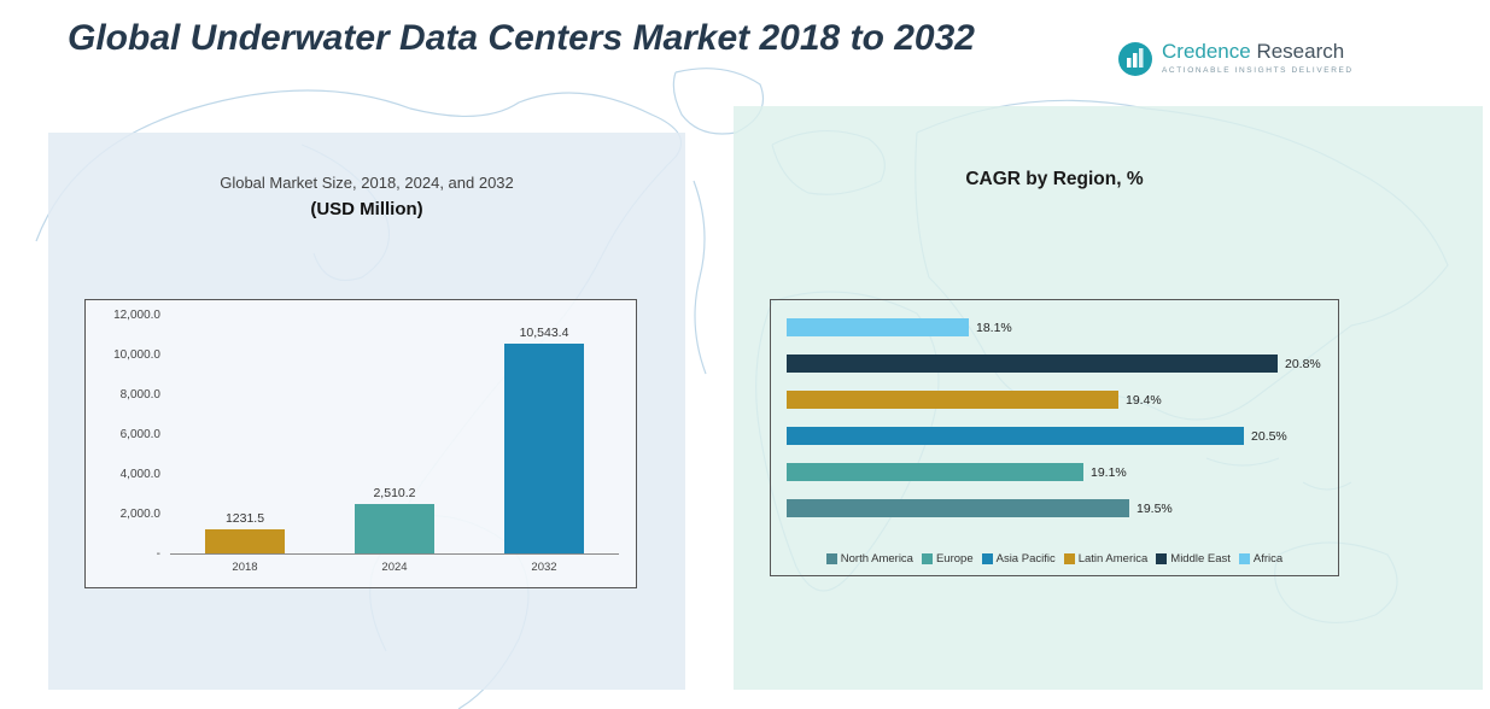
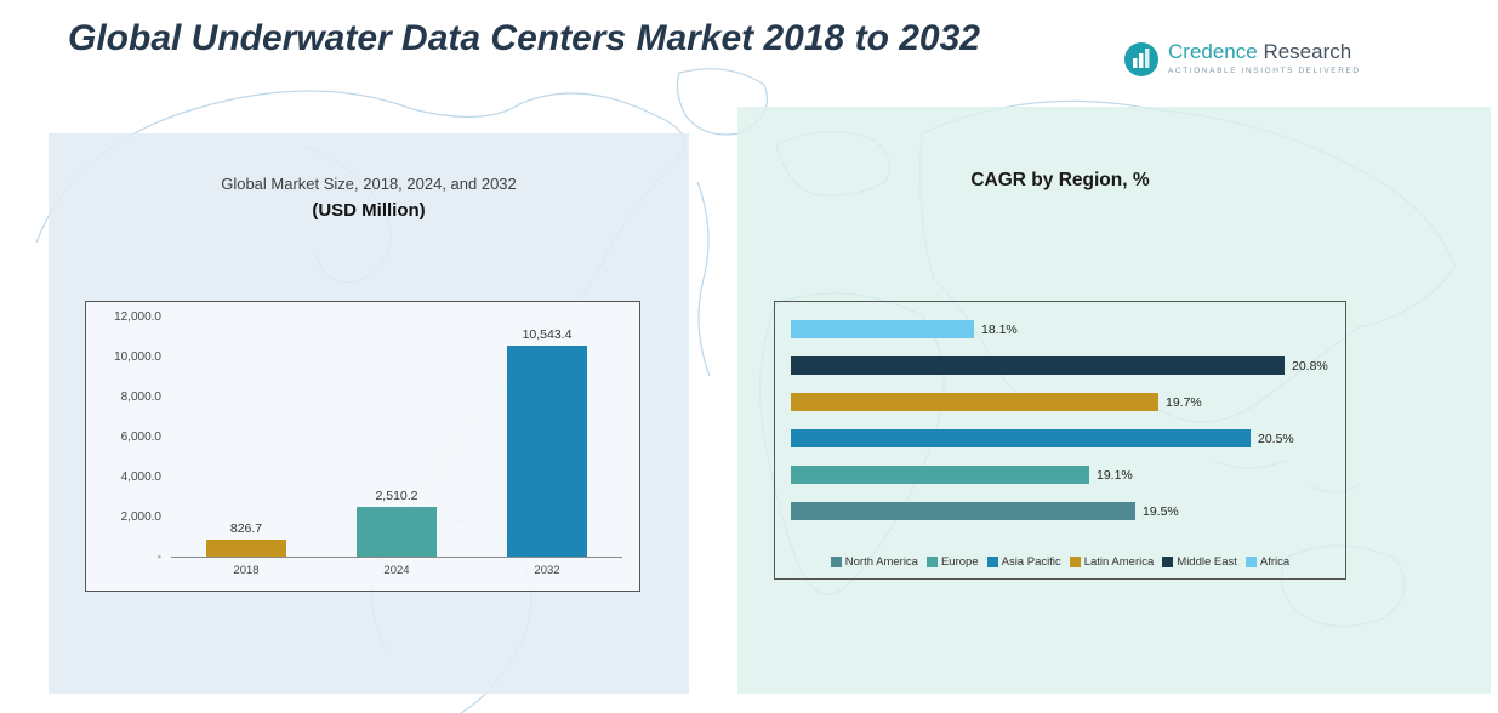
Global Market Size, 2018, 2024, and 2032 (USD Million)/2018: 1231.5 -> 826.7
CAGR by Region, %/Latin America: 19.4% -> 19.7%
